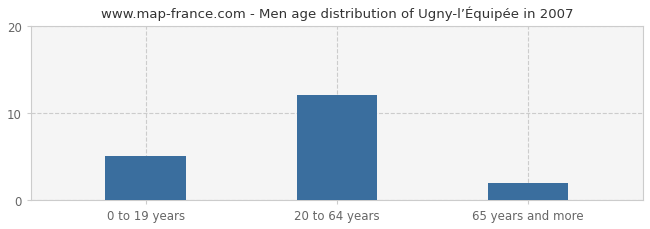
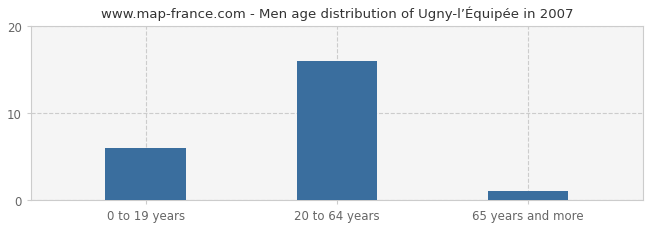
0 to 19 years: 5 -> 6
20 to 64 years: 12 -> 16
65 years and more: 2 -> 1
